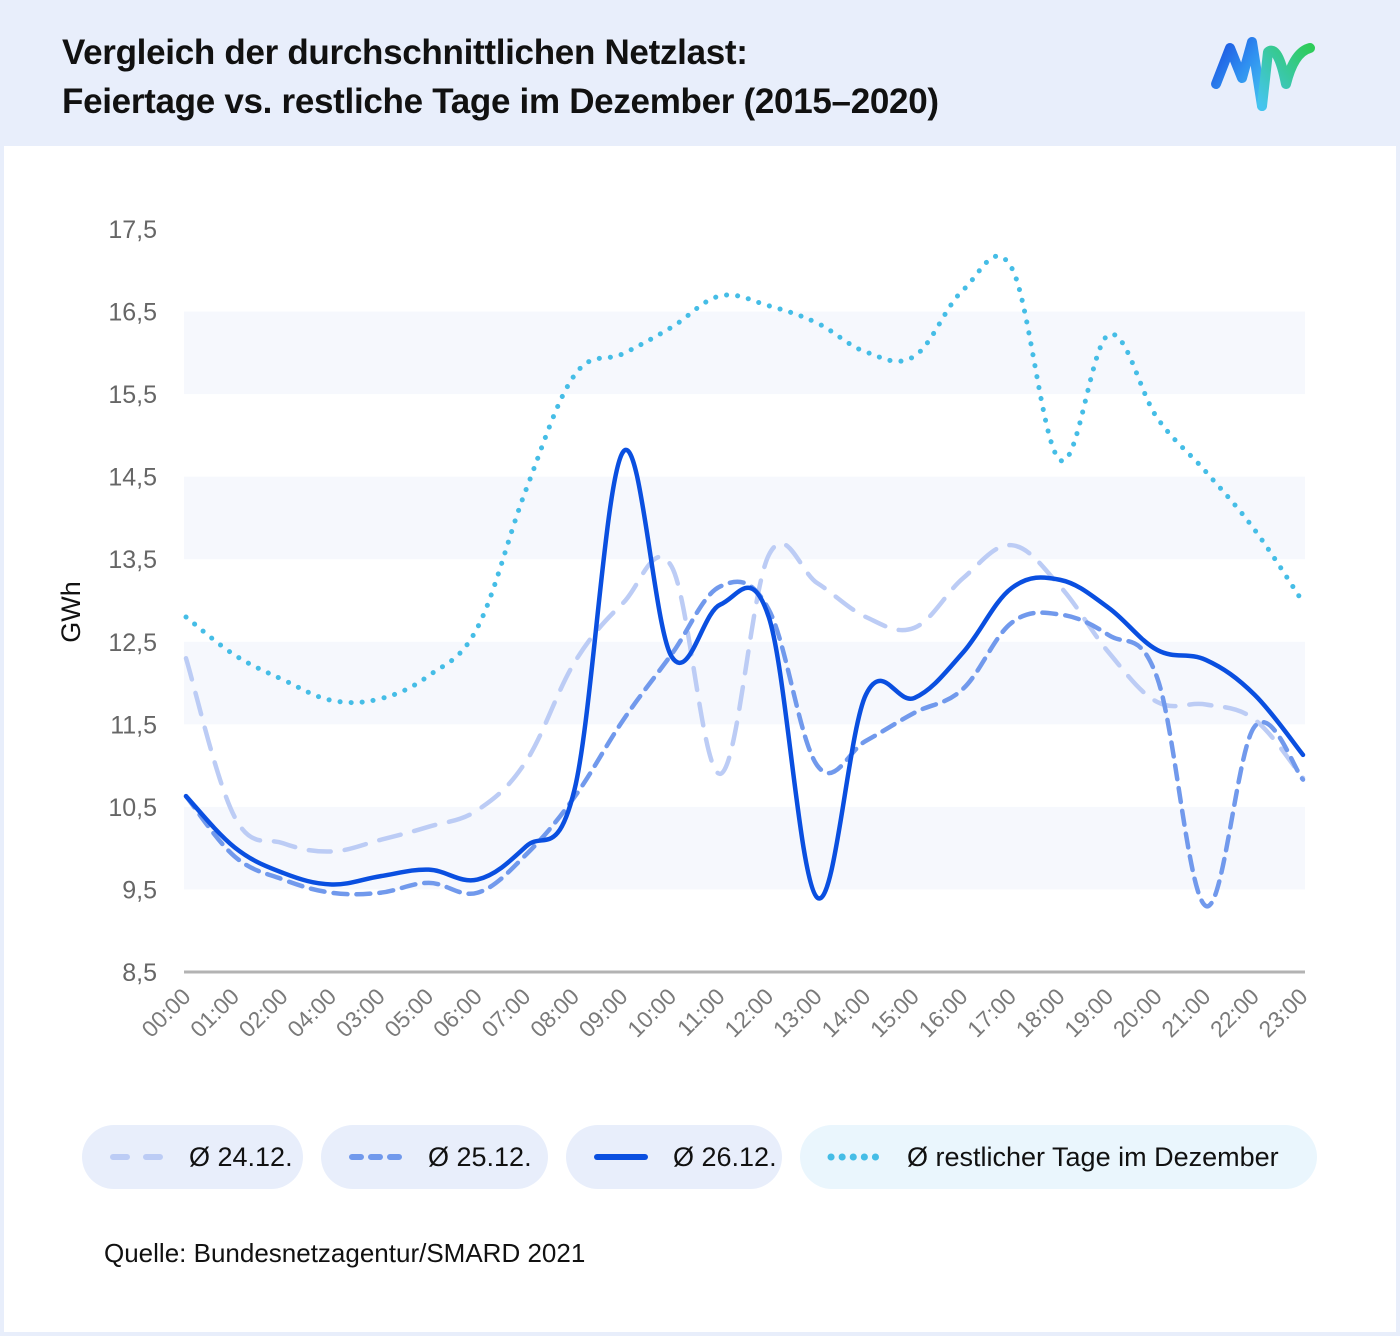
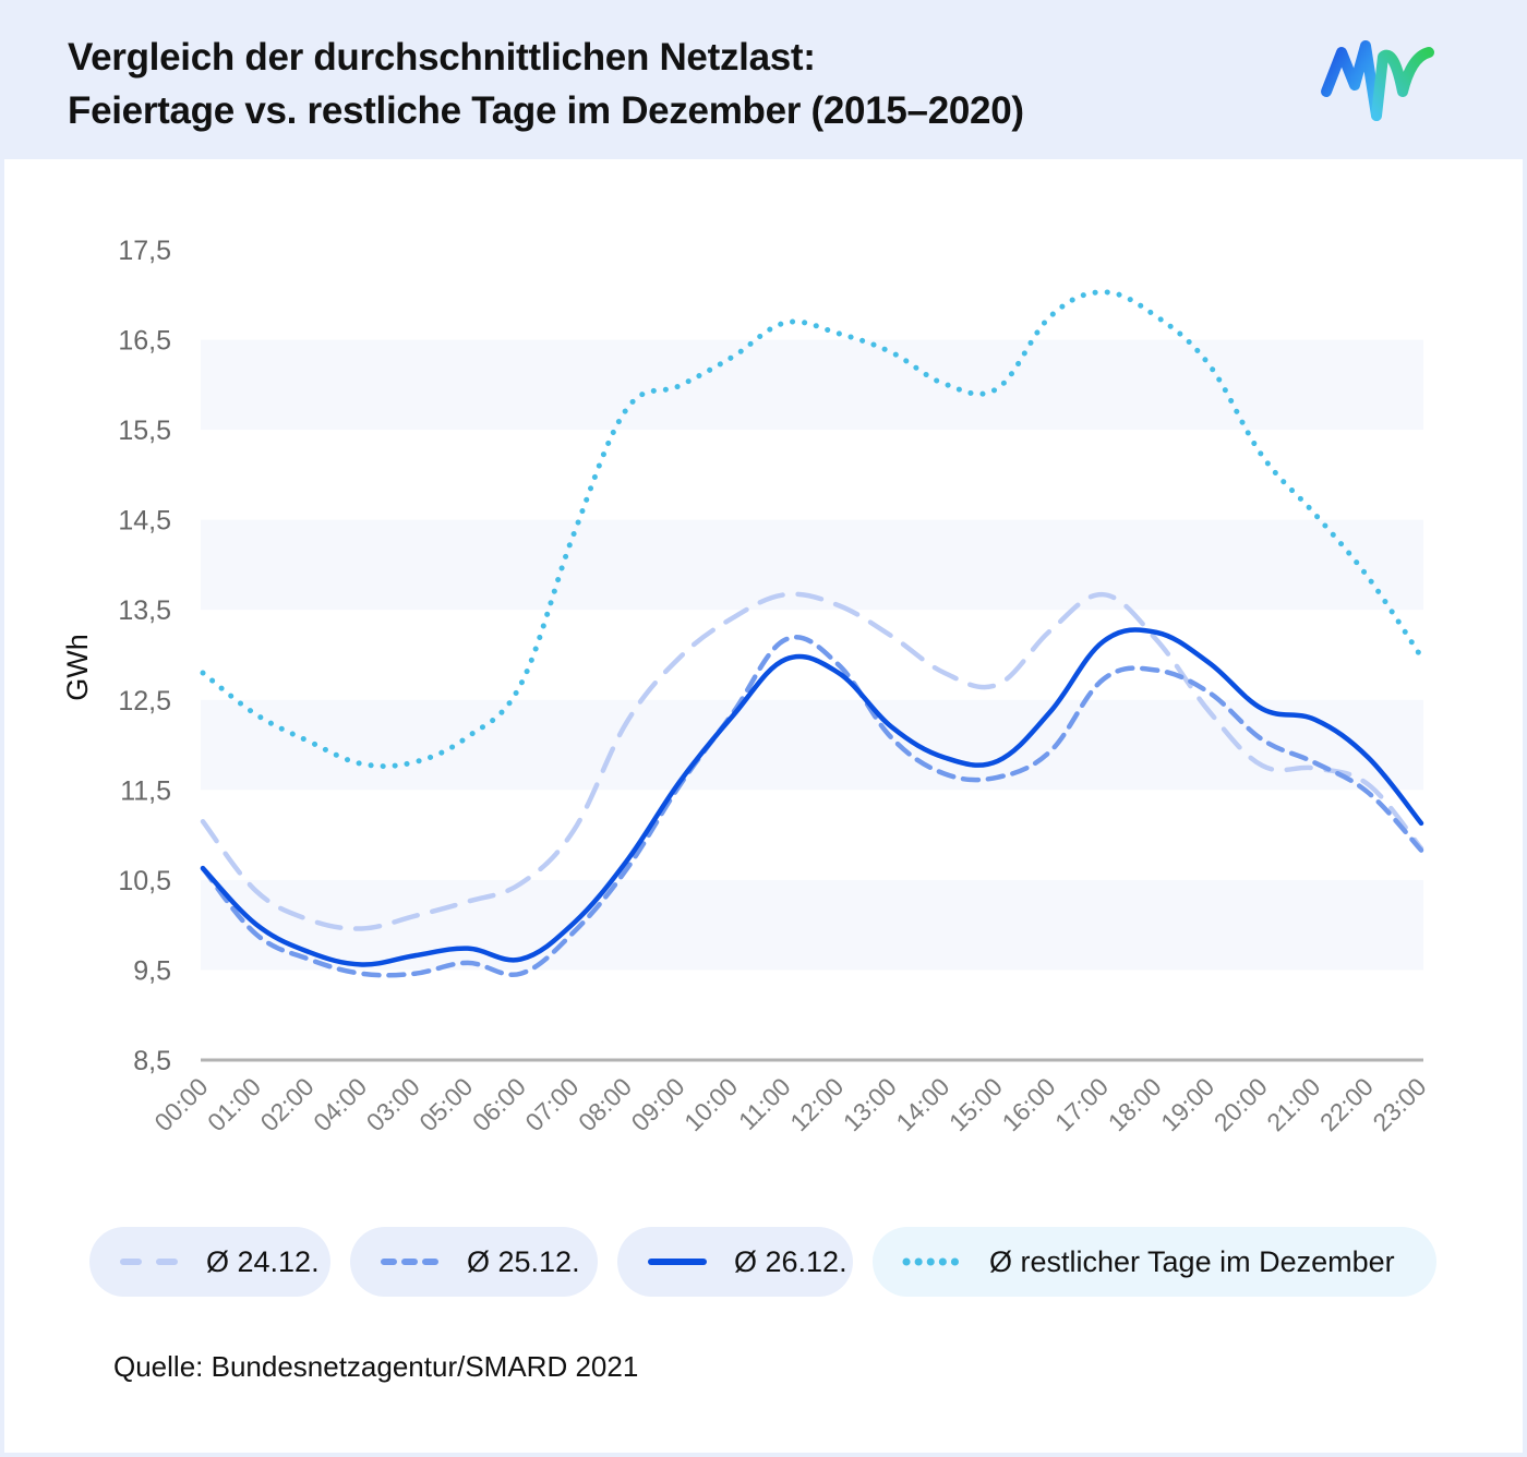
Ø 24.12./00:00: 12,3 -> 11,2
Ø 26.12./09:00: 14,8 -> 11,6
Ø 24.12./11:00: 10,9 -> 13,7
Ø 25.12./13:00: 11,0 -> 12,1
Ø 26.12./13:00: 9,4 -> 12,2
Ø 25.12./14:00: 11,3 -> 11,7
Ø restlicher Tage im Dezember/18:00: 14,7 -> 16,8
Ø 25.12./21:00: 9,3 -> 11,8
